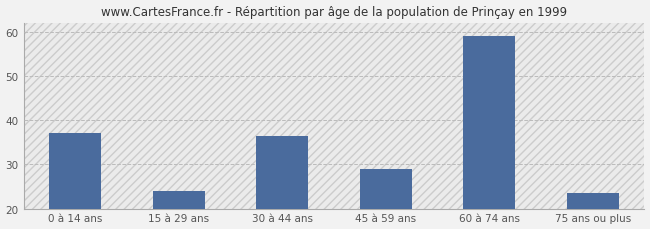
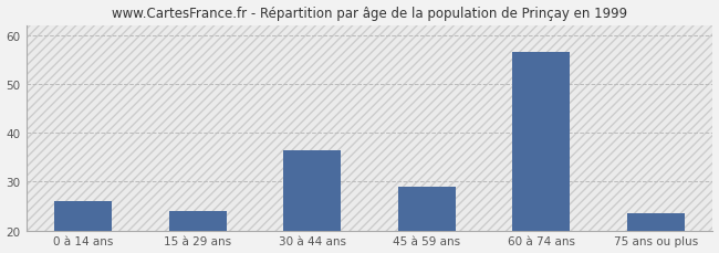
0 à 14 ans: 37.0 -> 26.0
60 à 74 ans: 59.0 -> 56.5
